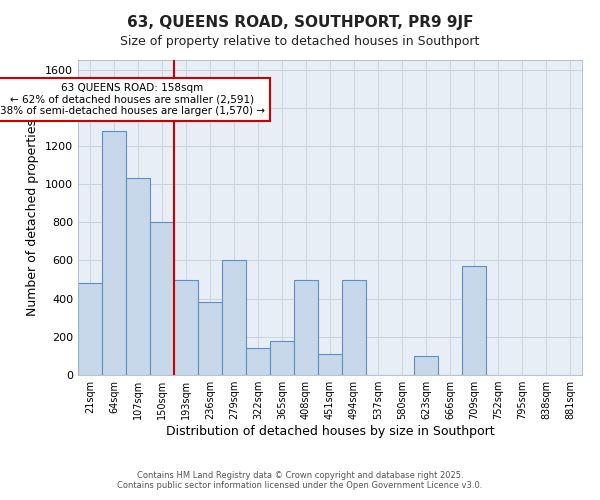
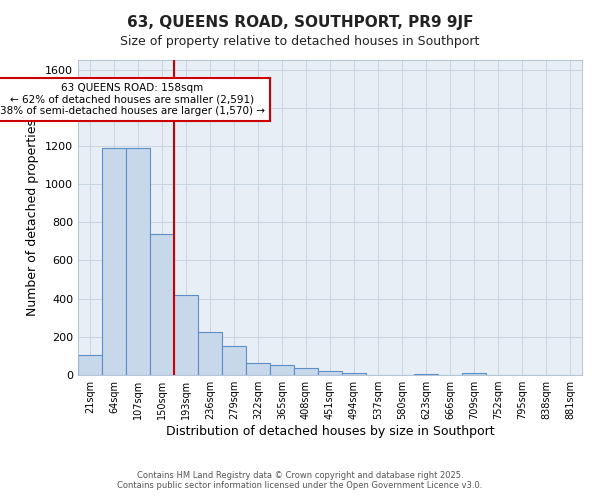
21sqm: 480 -> 100
64sqm: 1280 -> 1190
107sqm: 1030 -> 1190
150sqm: 800 -> 740
193sqm: 500 -> 420
236sqm: 380 -> 220
279sqm: 600 -> 150
322sqm: 140 -> 60
365sqm: 180 -> 50
408sqm: 500 -> 40
451sqm: 110 -> 20
494sqm: 500 -> 10
623sqm: 100 -> 10
709sqm: 570 -> 10
